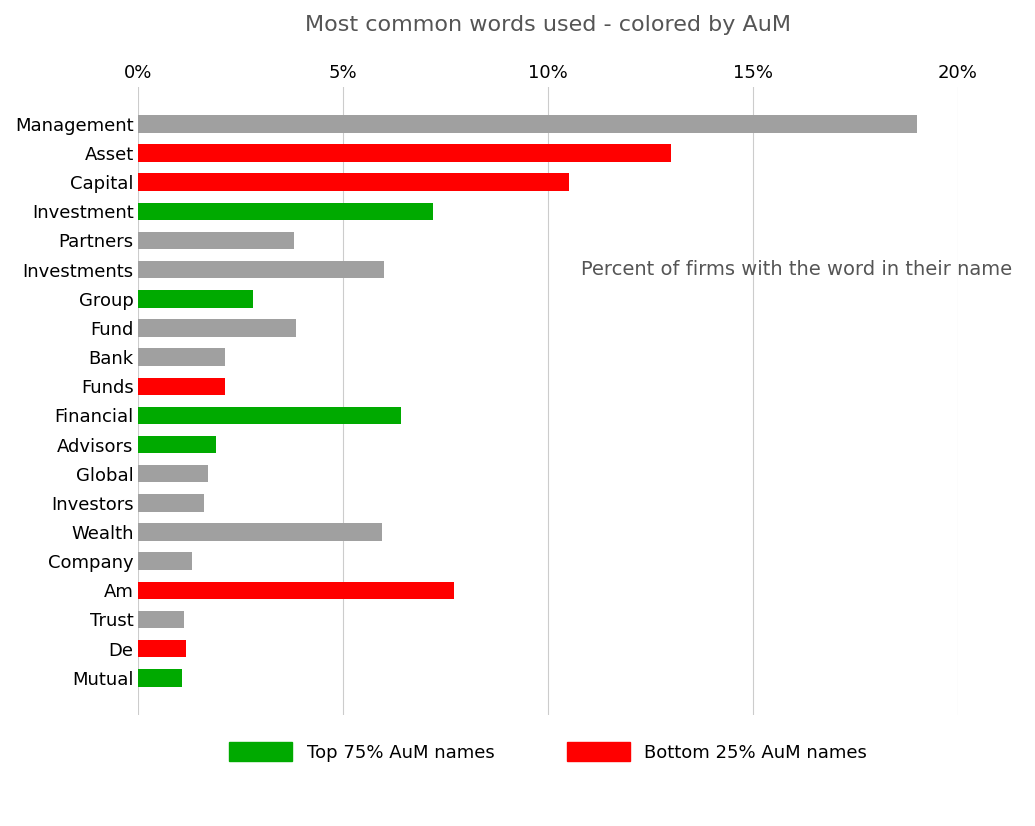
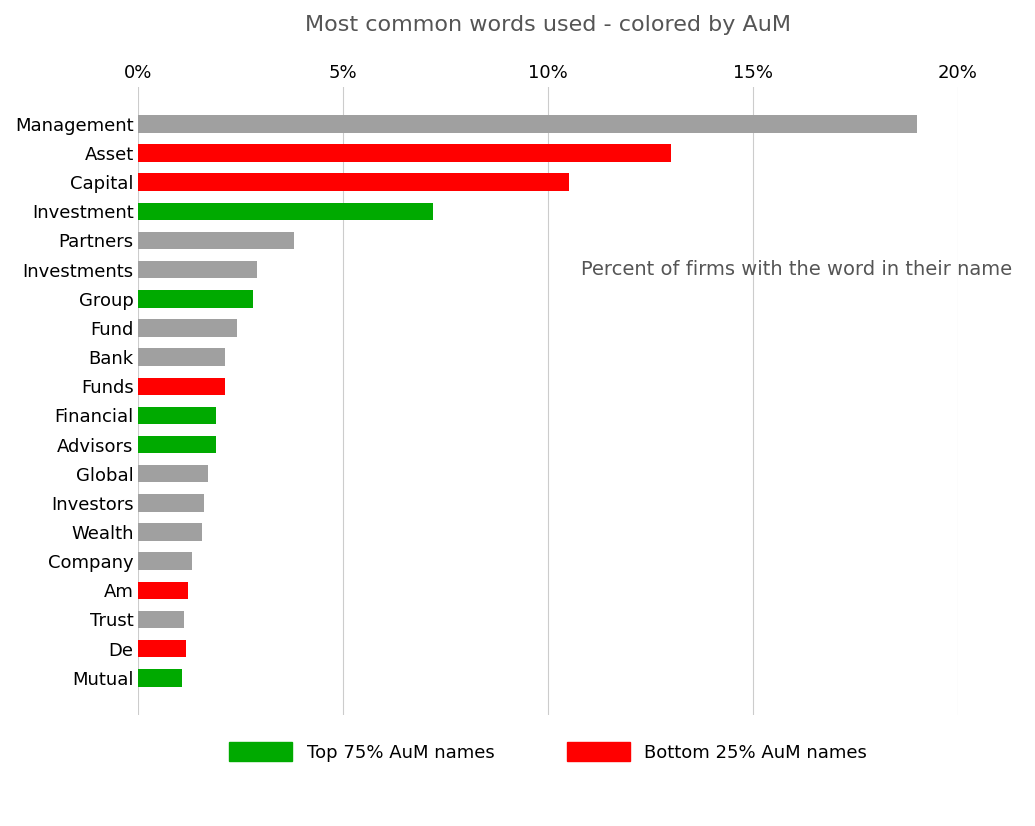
Investments: 6.00% -> 2.90%
Fund: 3.85% -> 2.40%
Financial: 6.40% -> 1.90%
Wealth: 5.95% -> 1.55%
Am: 7.70% -> 1.20%
